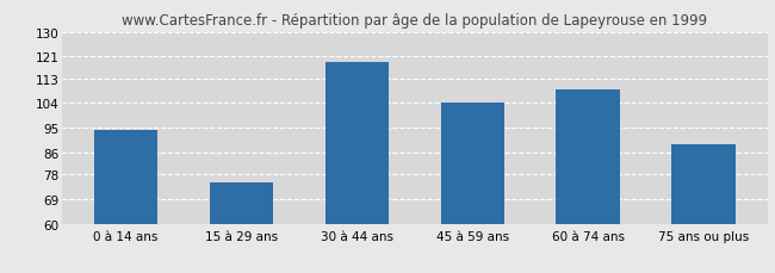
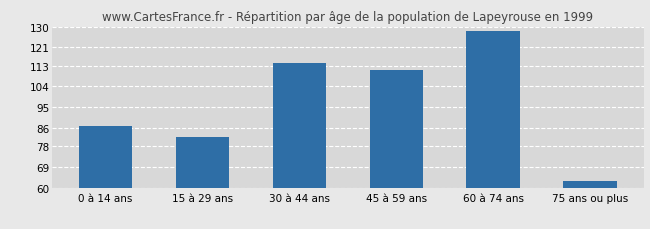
0 à 14 ans: 94 -> 87
15 à 29 ans: 75 -> 82
30 à 44 ans: 119 -> 114
45 à 59 ans: 104 -> 111
60 à 74 ans: 109 -> 128
75 ans ou plus: 89 -> 63
